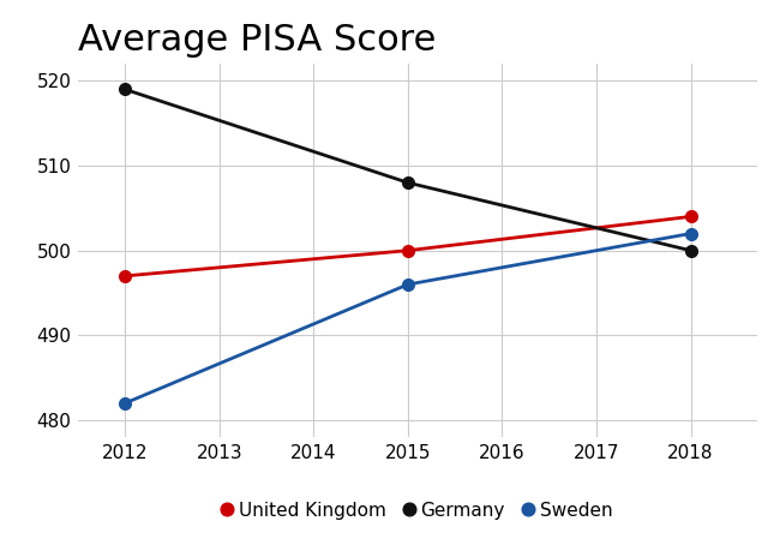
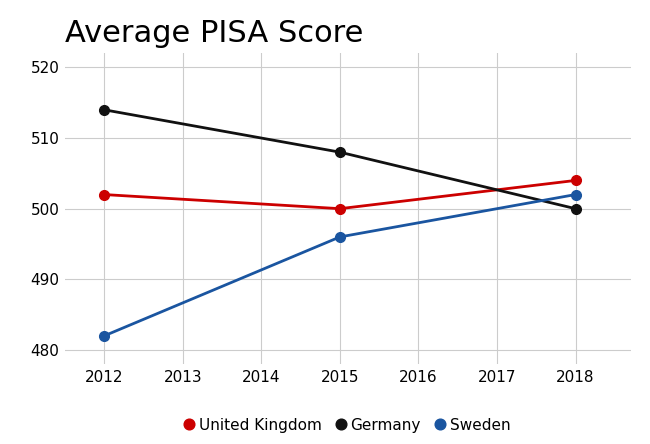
United Kingdom/2012: 497 -> 502
Germany/2012: 519 -> 514
